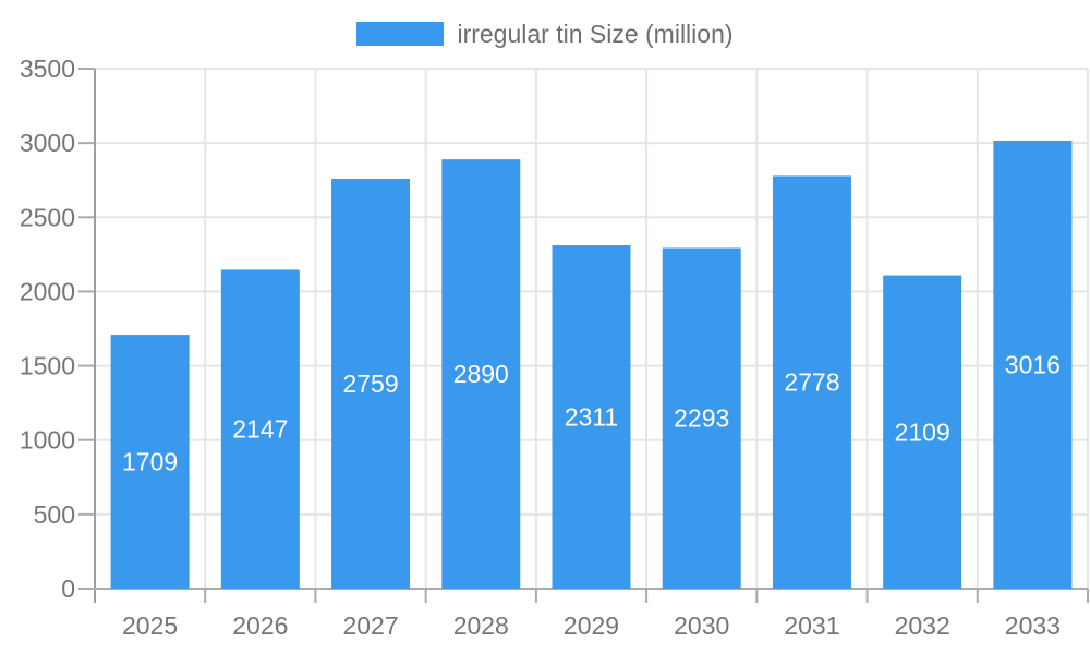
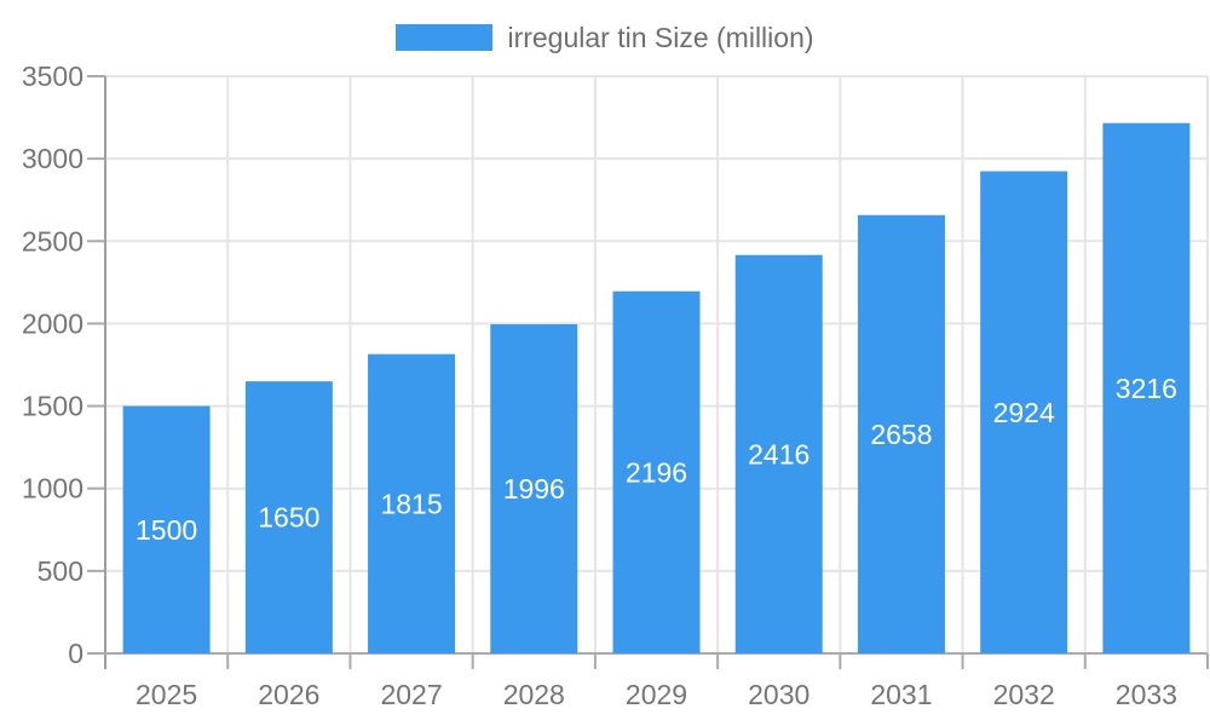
2025: 1709 -> 1500
2026: 2147 -> 1650
2027: 2759 -> 1815
2028: 2890 -> 1996
2029: 2311 -> 2196
2030: 2293 -> 2416
2031: 2778 -> 2658
2032: 2109 -> 2924
2033: 3016 -> 3216
